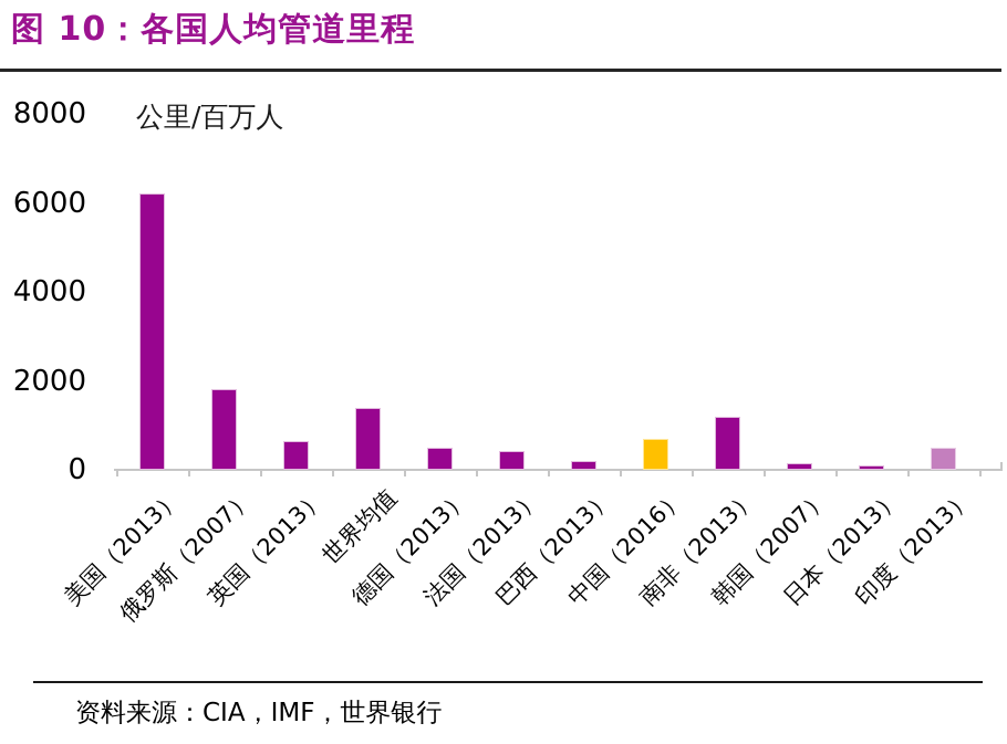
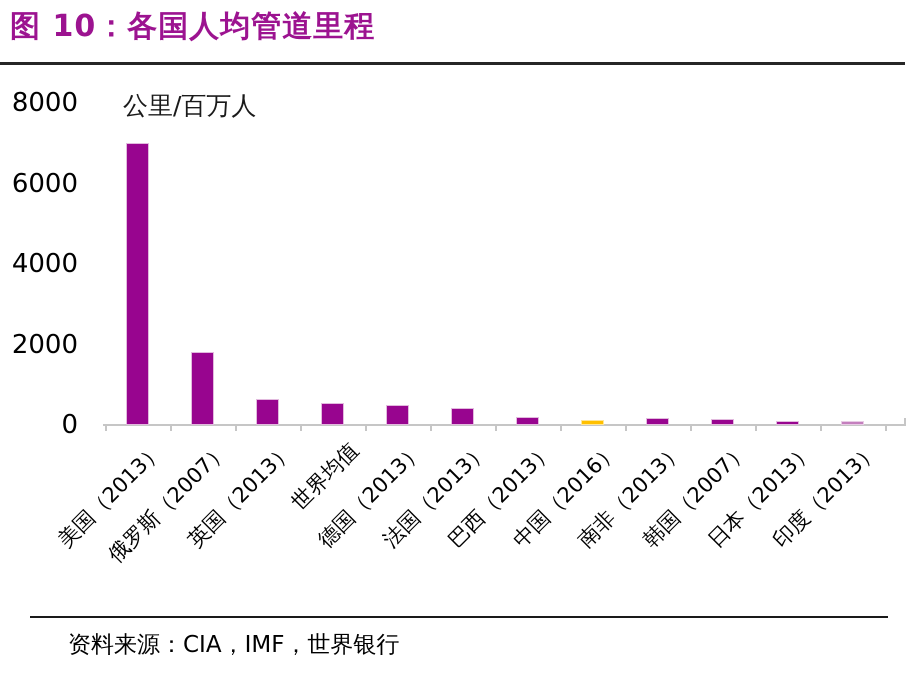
美国（2013）: 6200 -> 7000
世界均值: 1400 -> 500
中国（2016）: 700 -> 100
南非（2013）: 1200 -> 200
印度（2013）: 500 -> 100
